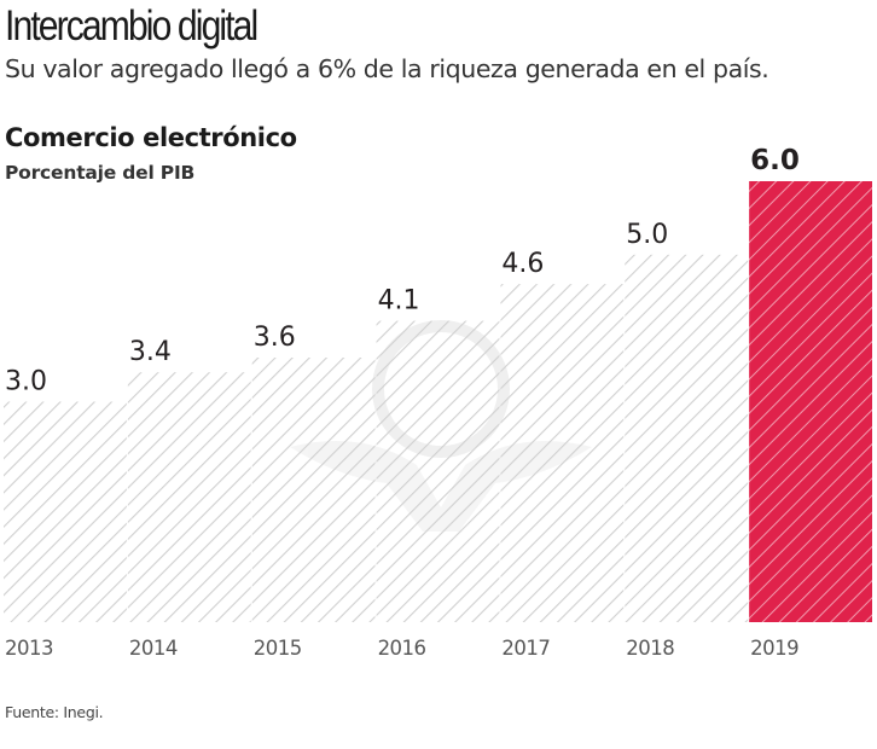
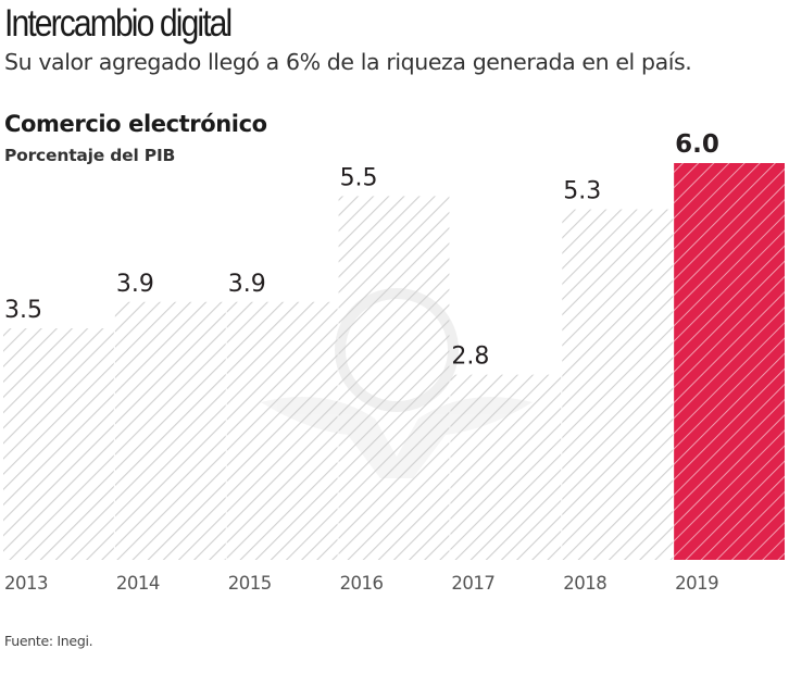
2013: 3.0 -> 3.5
2014: 3.4 -> 3.9
2015: 3.6 -> 3.9
2016: 4.1 -> 5.5
2017: 4.6 -> 2.8
2018: 5.0 -> 5.3
